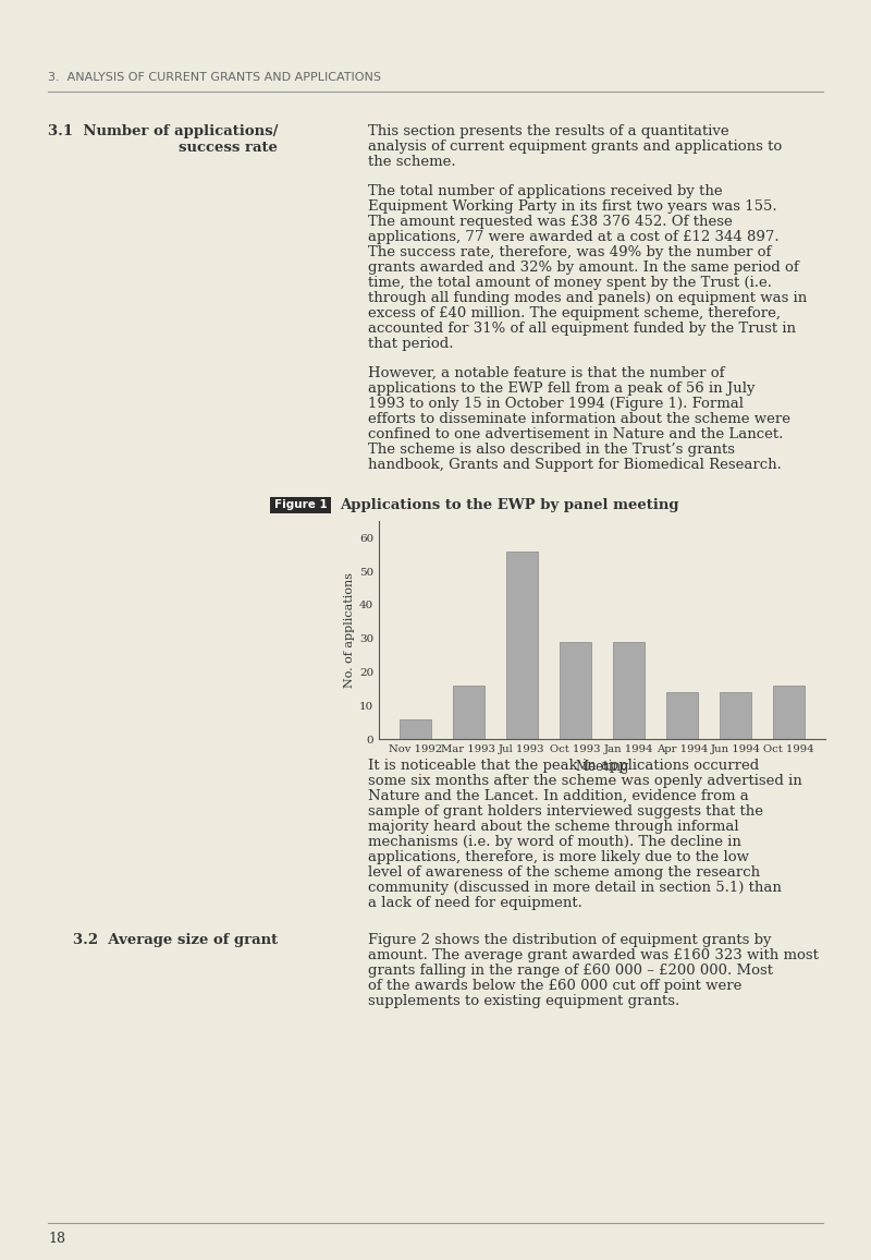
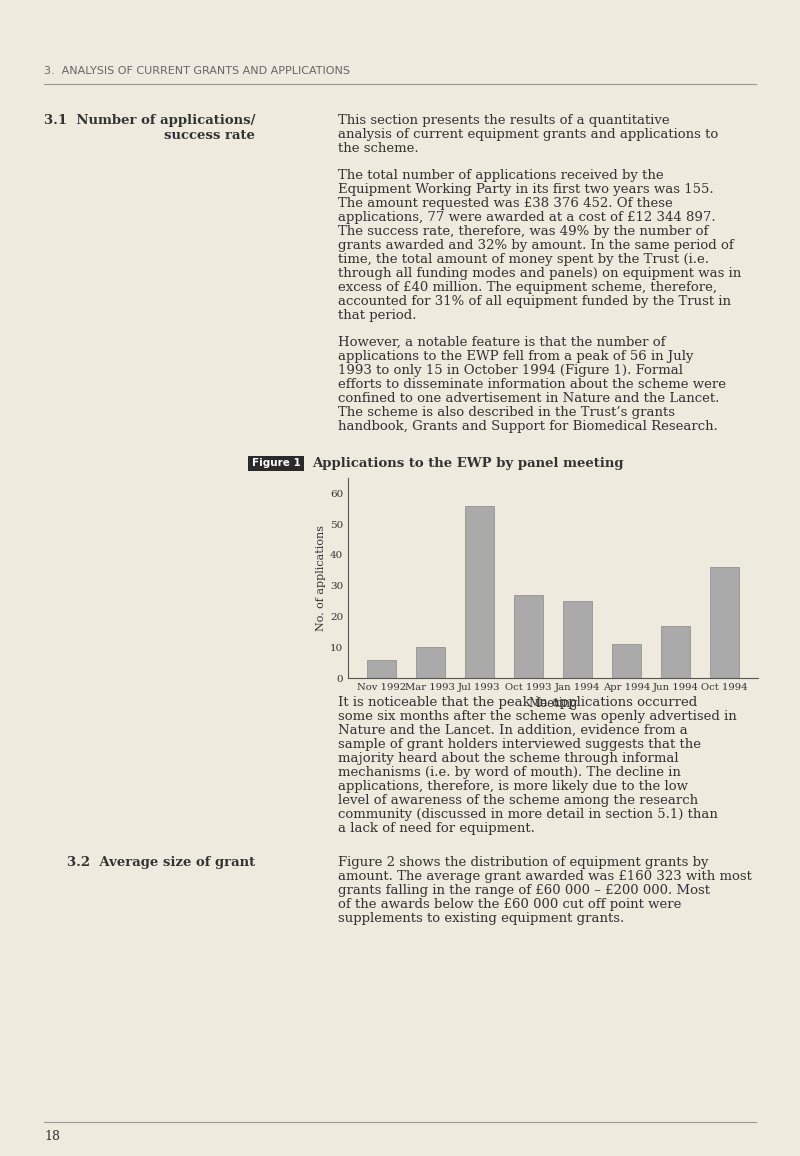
Mar 1993: 16 -> 10
Oct 1993: 29 -> 27
Jan 1994: 29 -> 25
Apr 1994: 14 -> 11
Jun 1994: 14 -> 17
Oct 1994: 16 -> 36
